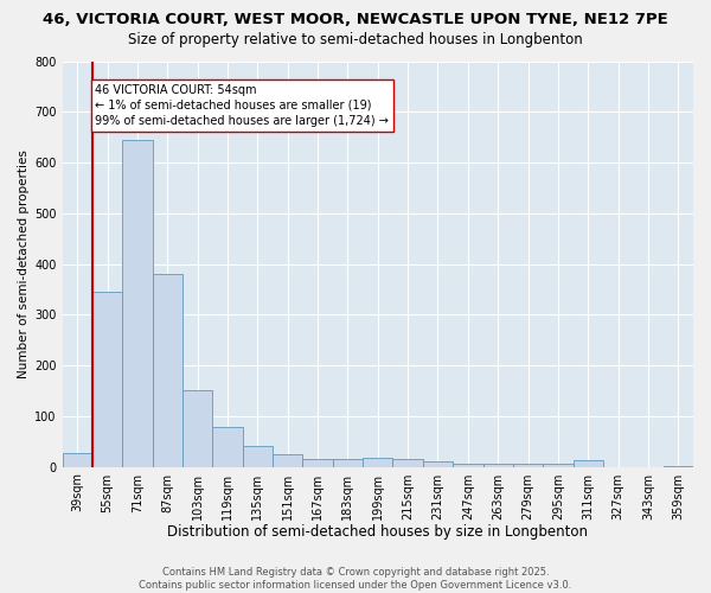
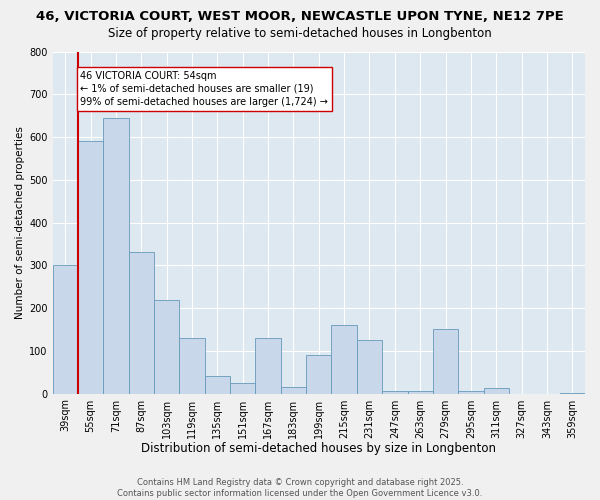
39sqm: 28 -> 300
55sqm: 345 -> 590
87sqm: 380 -> 330
103sqm: 152 -> 220
119sqm: 78 -> 130
167sqm: 15 -> 130
199sqm: 17 -> 90
215sqm: 15 -> 160
231sqm: 10 -> 125
279sqm: 6 -> 150
